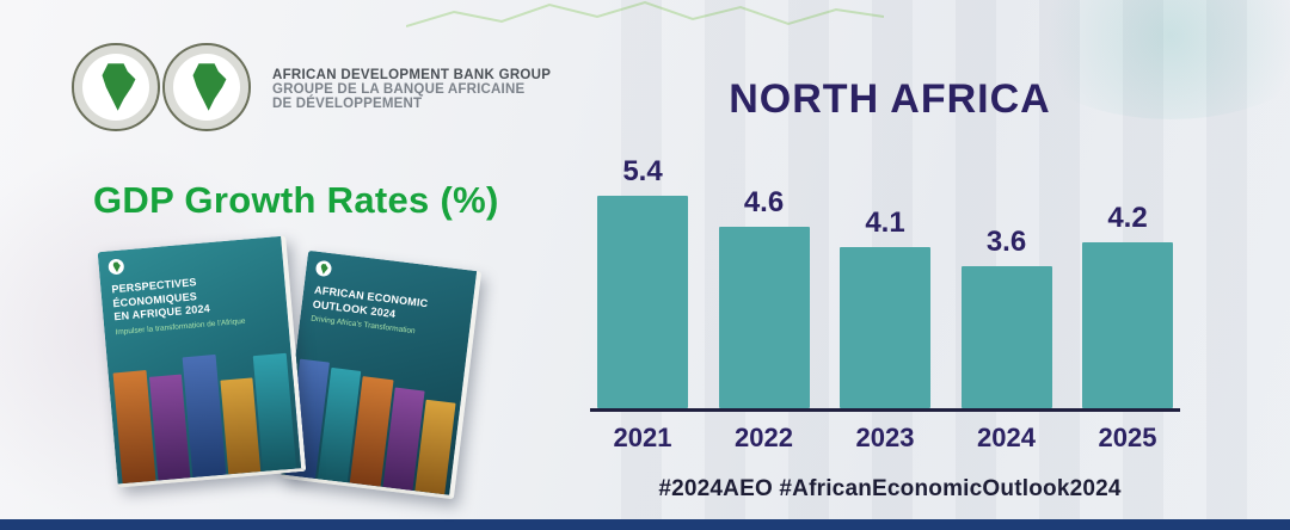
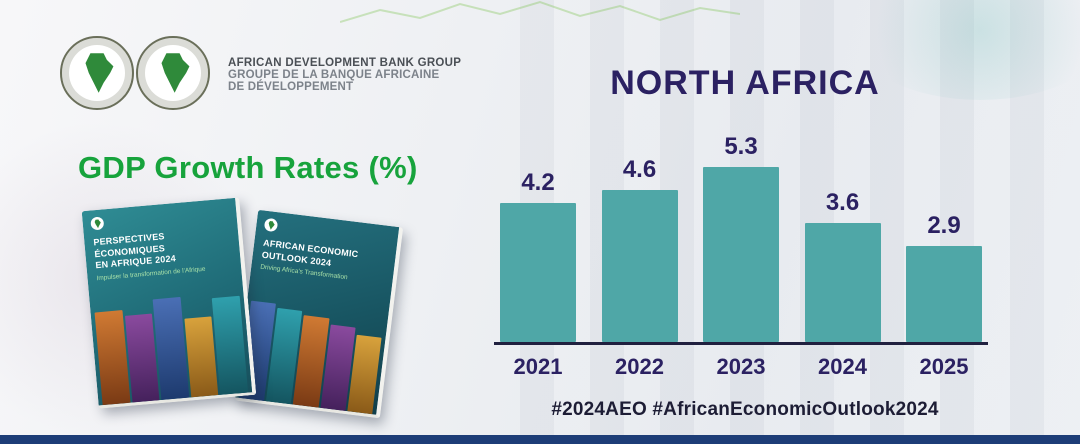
2021: 5.4 -> 4.2
2023: 4.1 -> 5.3
2025: 4.2 -> 2.9
